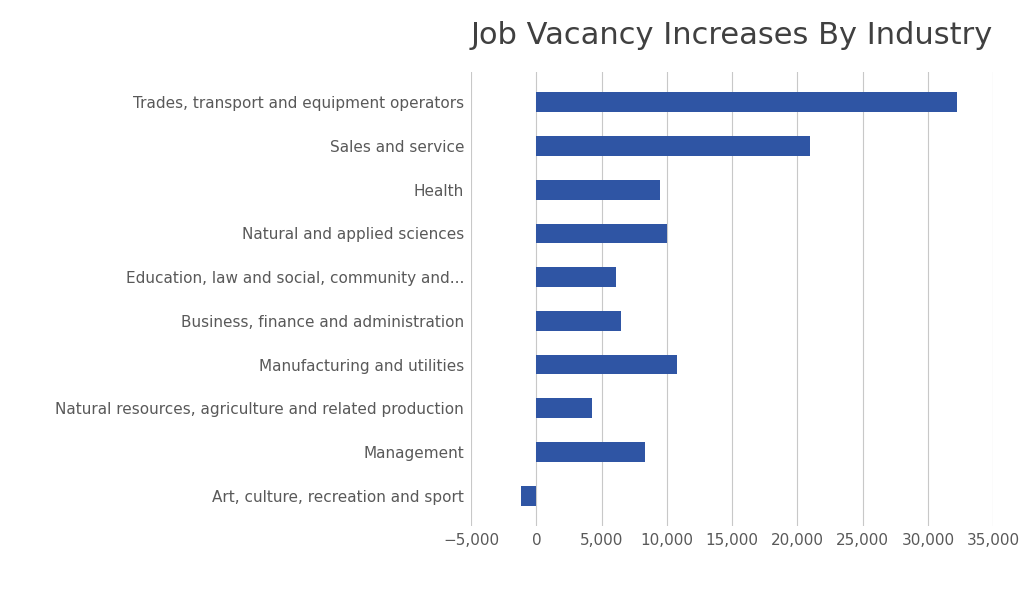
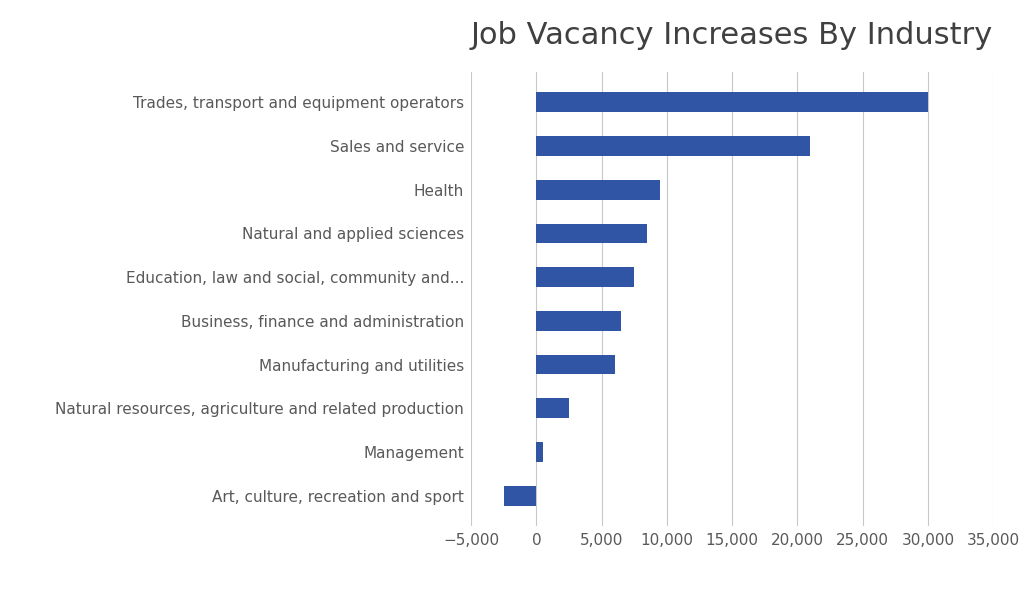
Trades, transport and equipment operators: 32,200 -> 30,000
Natural and applied sciences: 10,000 -> 8,500
Education, law and social, community and...: 6,100 -> 7,500
Manufacturing and utilities: 10,800 -> 6,000
Natural resources, agriculture and related production: 4,300 -> 2,500
Management: 8,300 -> 500
Art, culture, recreation and sport: -1,200 -> -2,500
